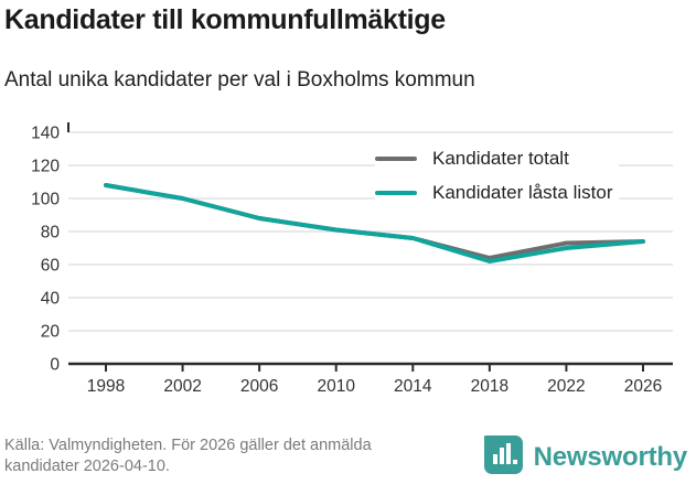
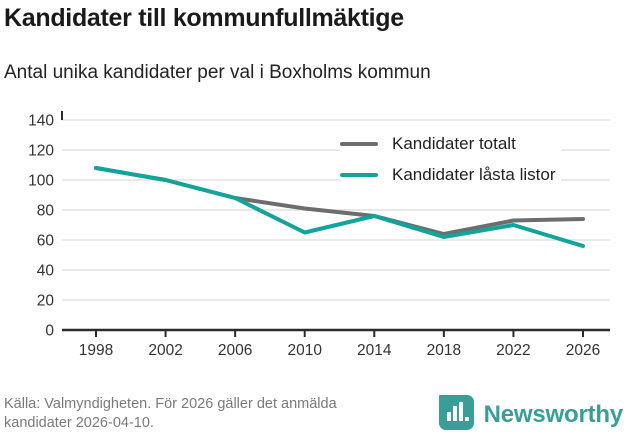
Kandidater låsta listor/2010: 81 -> 65
Kandidater låsta listor/2026: 74 -> 56
